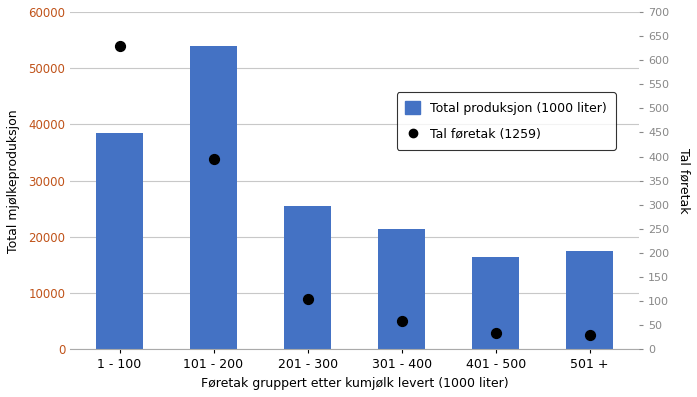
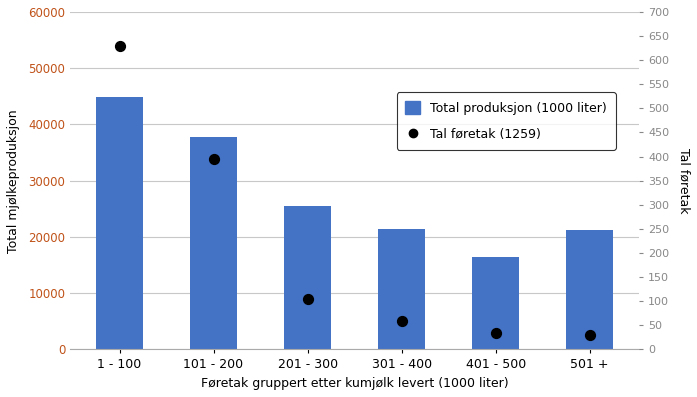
Total produksjon (1000 liter)/1 - 100: 38500 -> 44800
Total produksjon (1000 liter)/101 - 200: 54000 -> 37800
Total produksjon (1000 liter)/501 +: 17500 -> 21200
